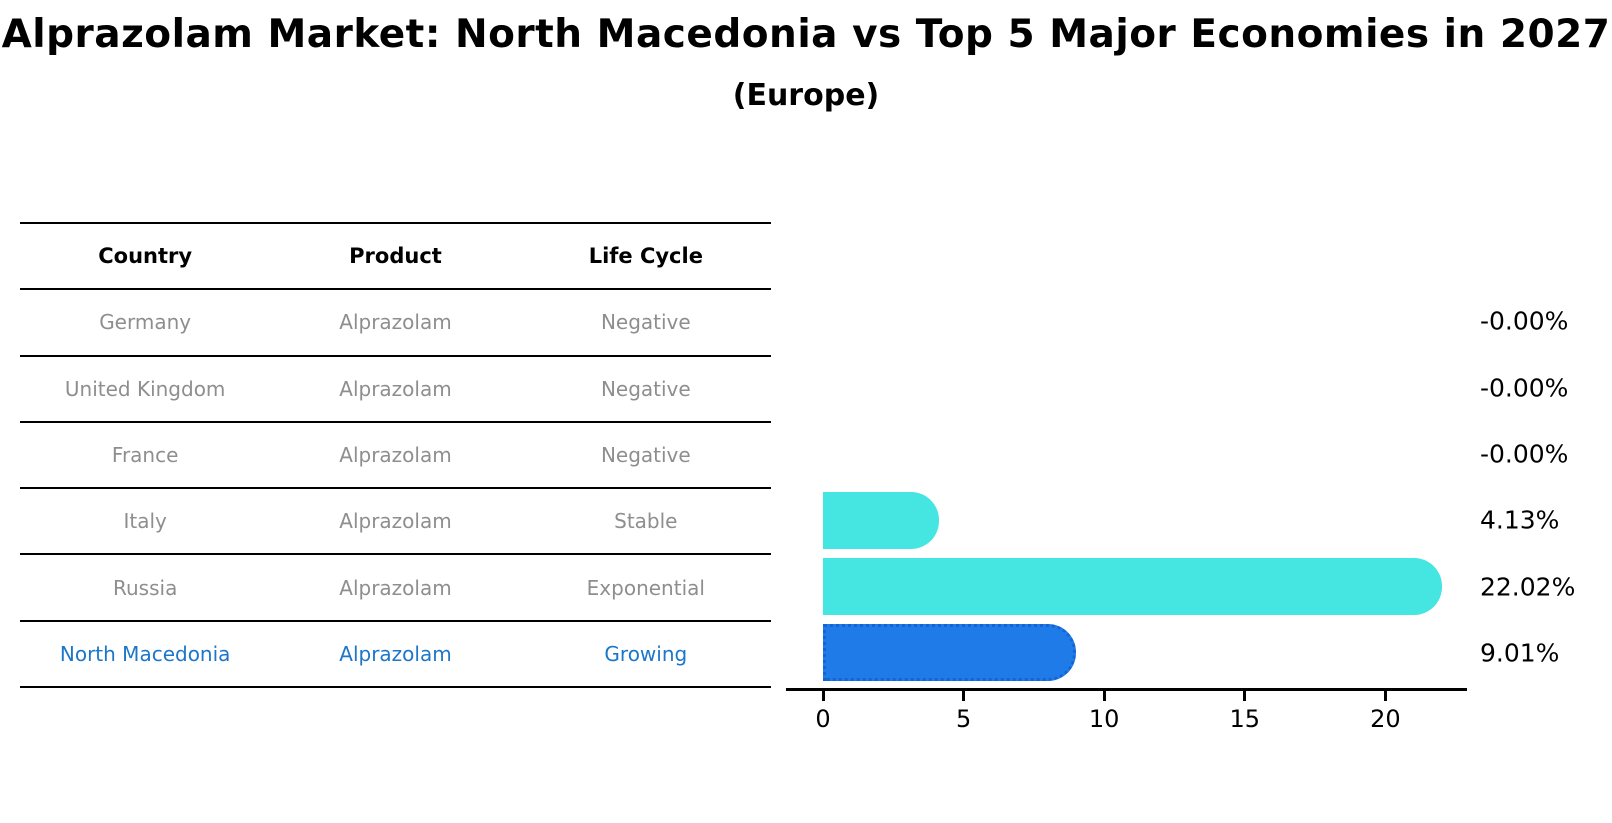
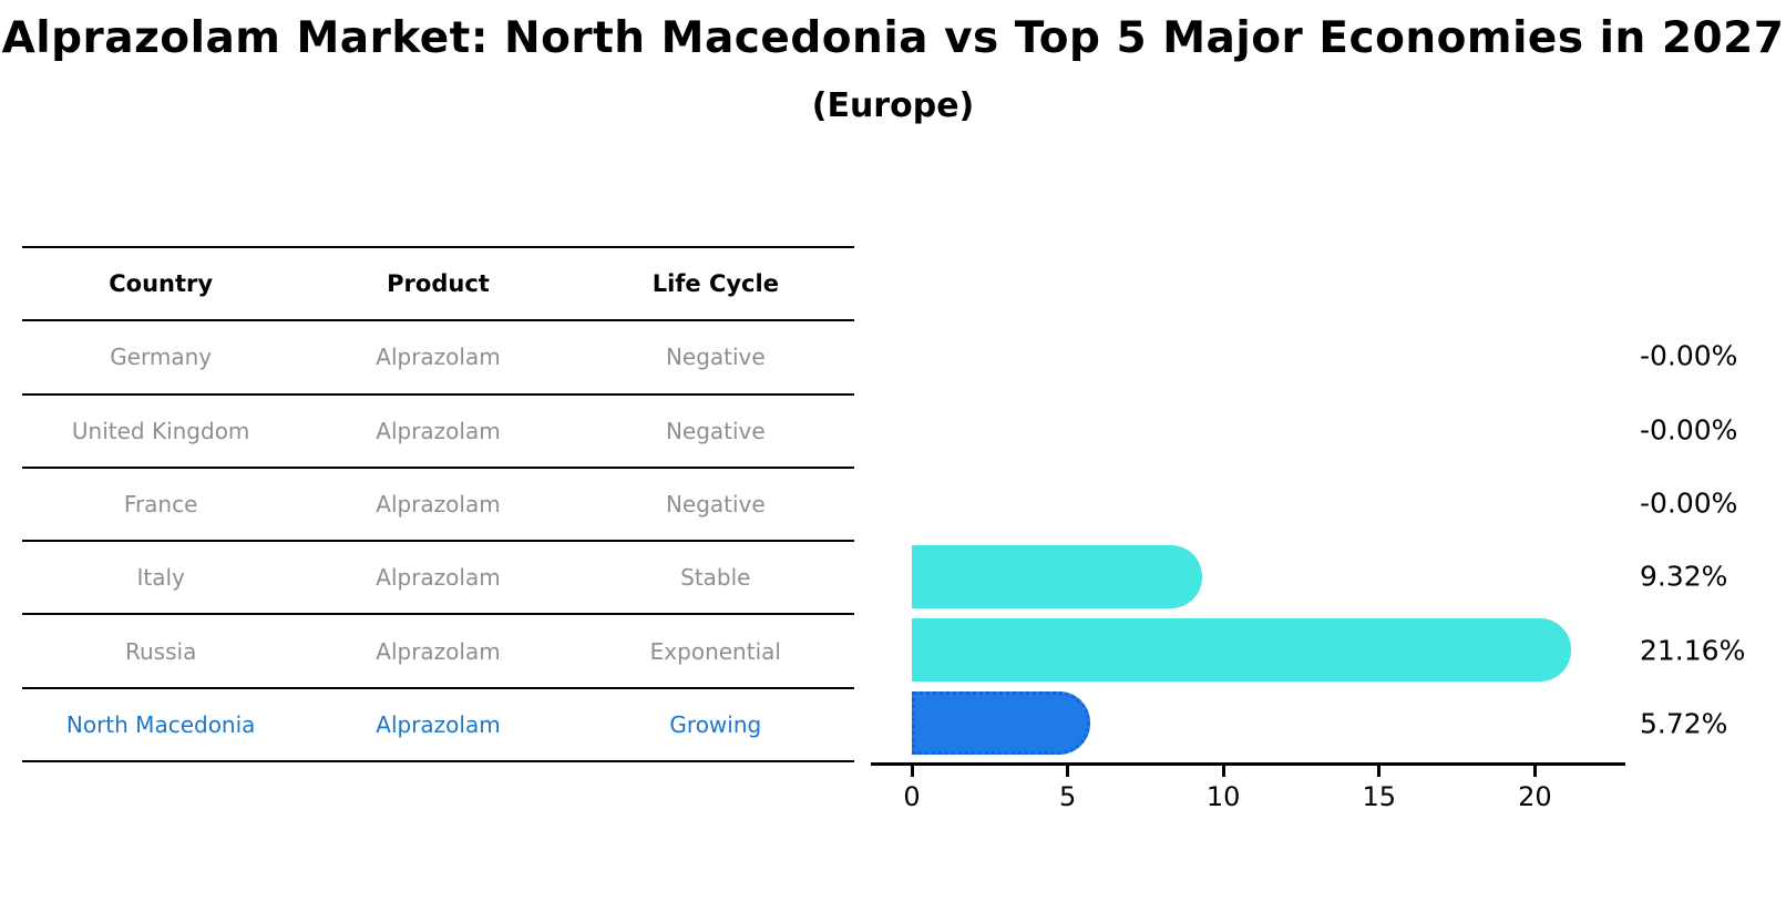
Italy: 4.13% -> 9.32%
Russia: 22.02% -> 21.16%
North Macedonia: 9.01% -> 5.72%
